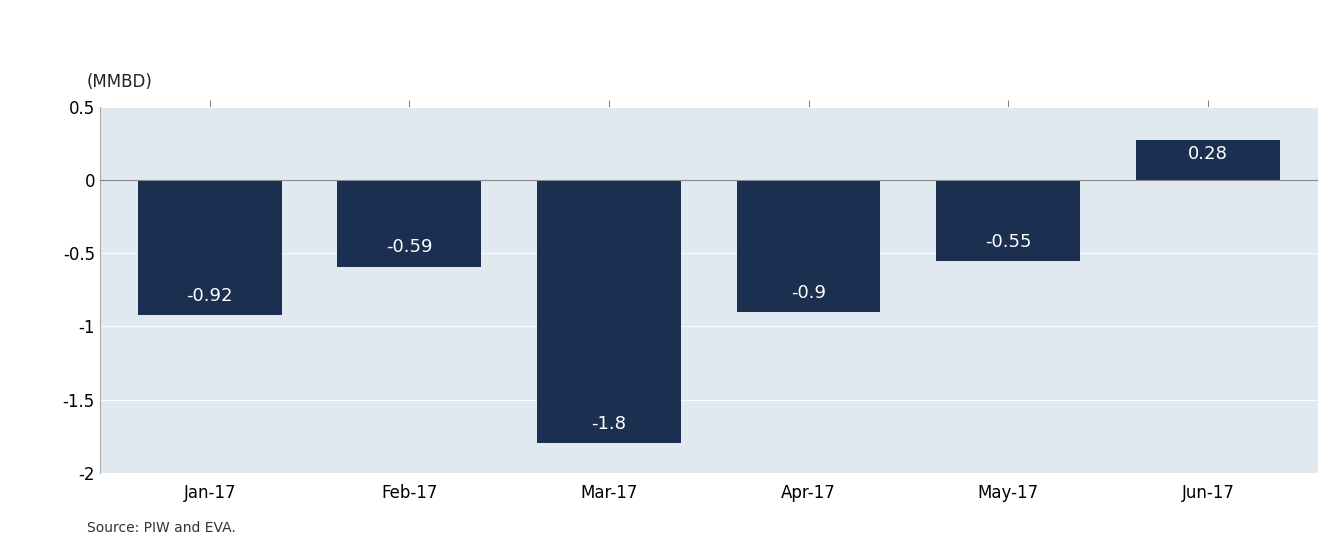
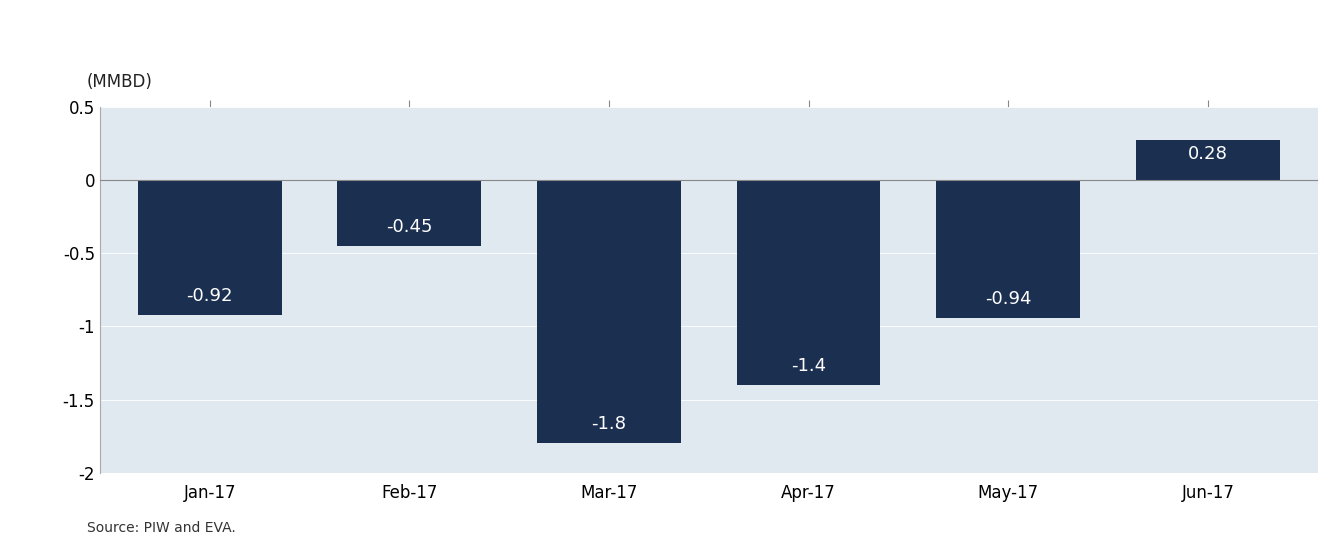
Feb-17: -0.59 -> -0.45
Apr-17: -0.9 -> -1.4
May-17: -0.55 -> -0.94
